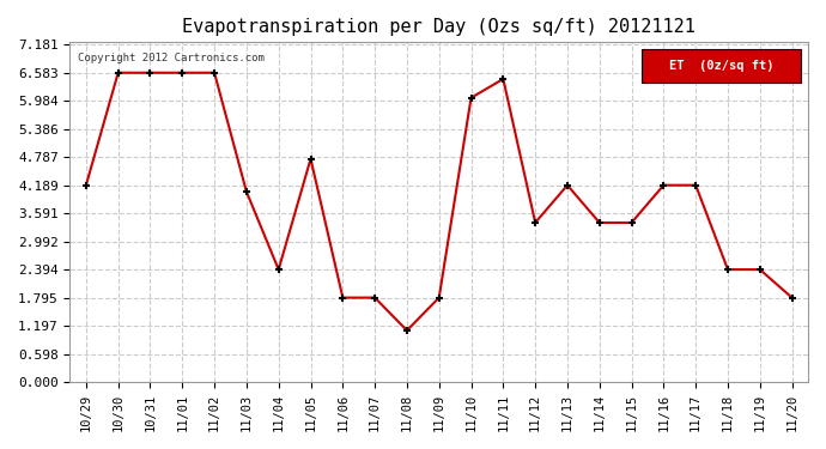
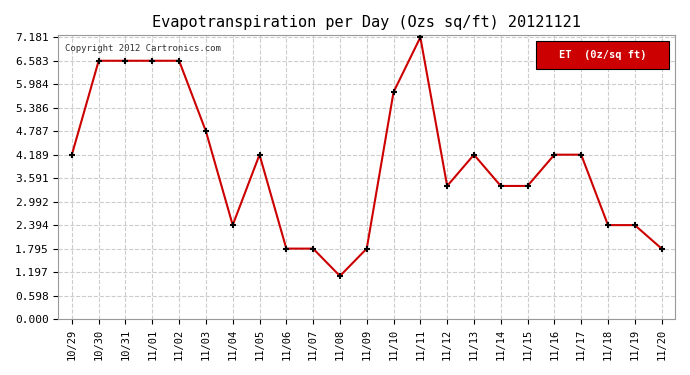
11/03: 4.05 -> 4.79
11/05: 4.75 -> 4.19
11/10: 6.05 -> 5.78
11/11: 6.45 -> 7.18
